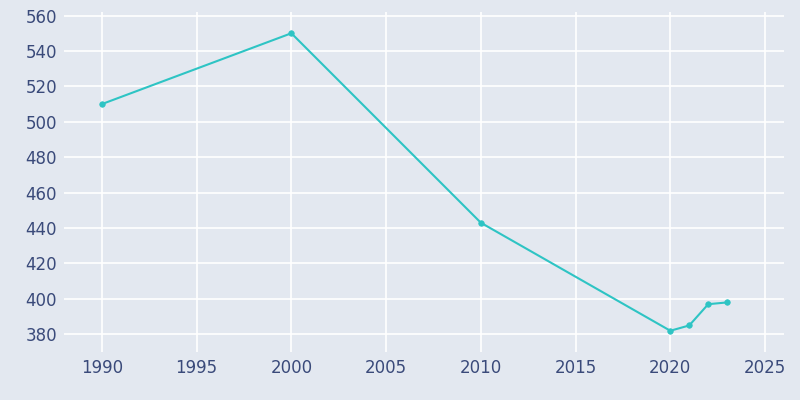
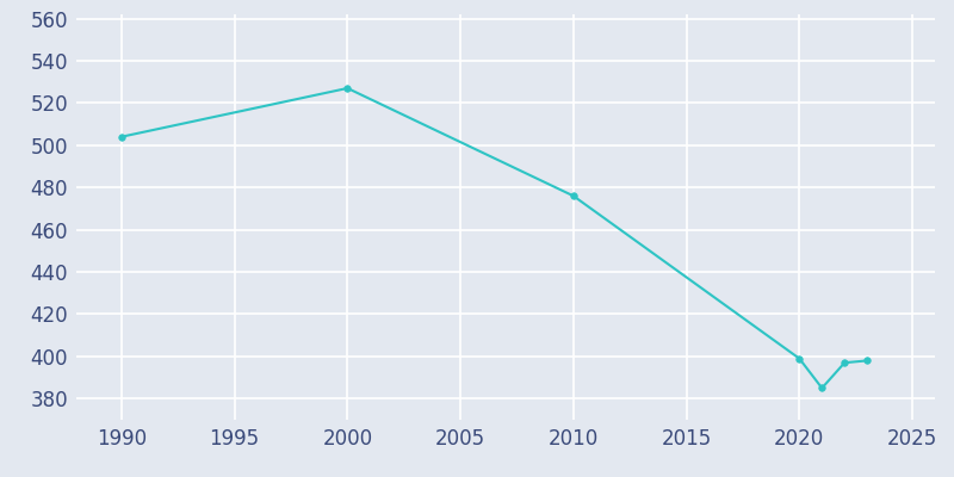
1990: 510 -> 504
2000: 550 -> 527
2010: 443 -> 476
2020: 382 -> 399
